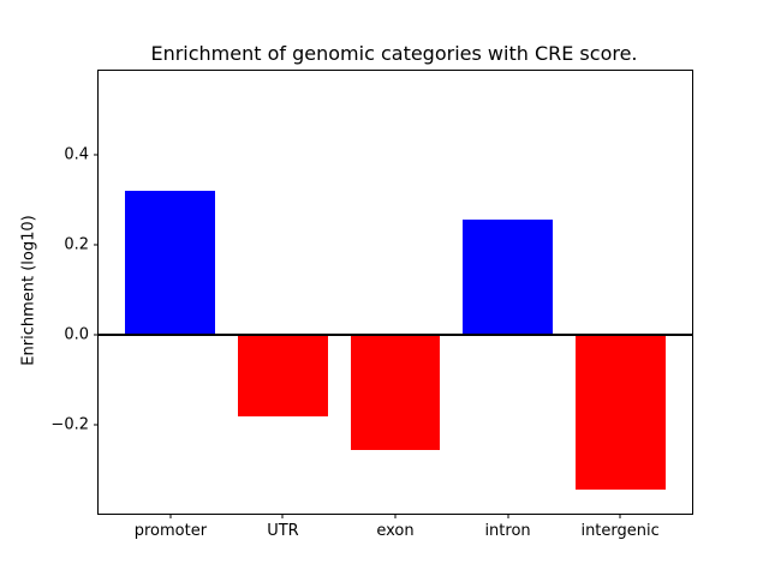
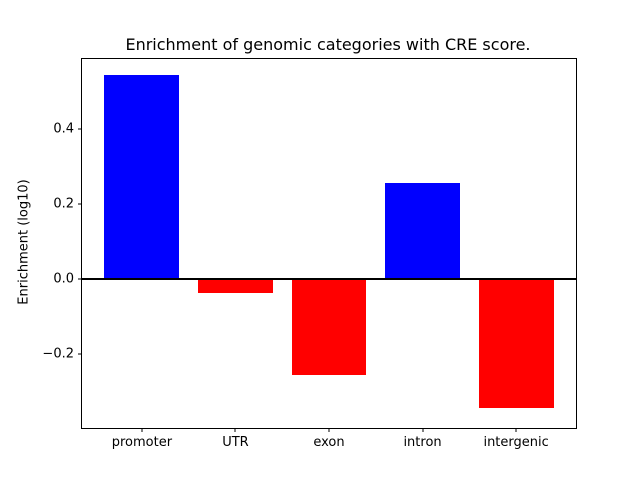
promoter: 0.32 -> 0.55
UTR: -0.18 -> -0.04
